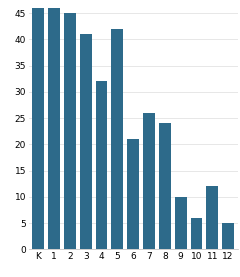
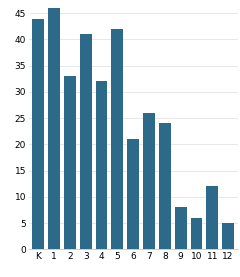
K: 46 -> 44
2: 45 -> 33
9: 10 -> 8
